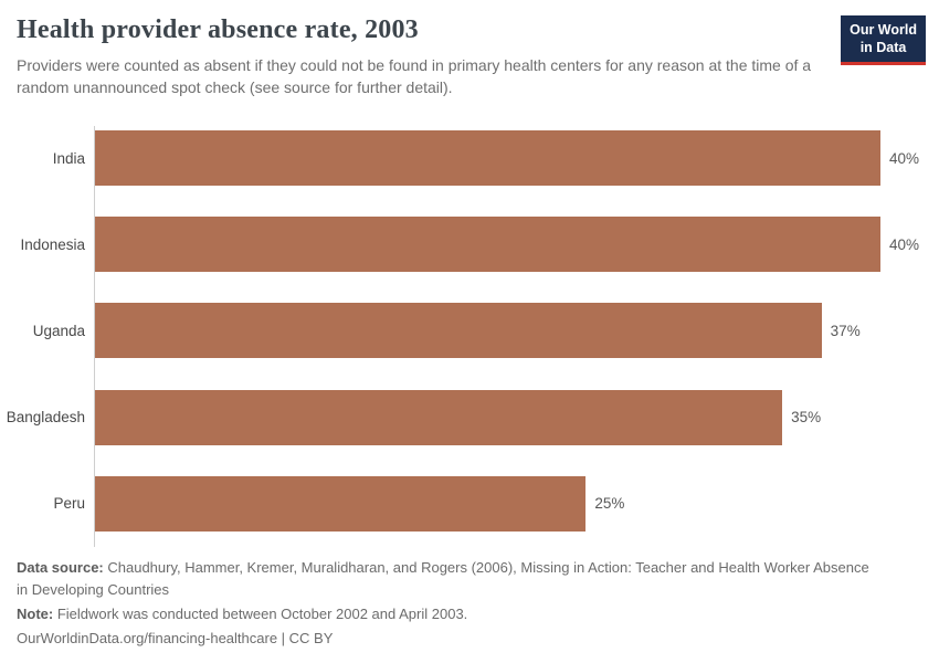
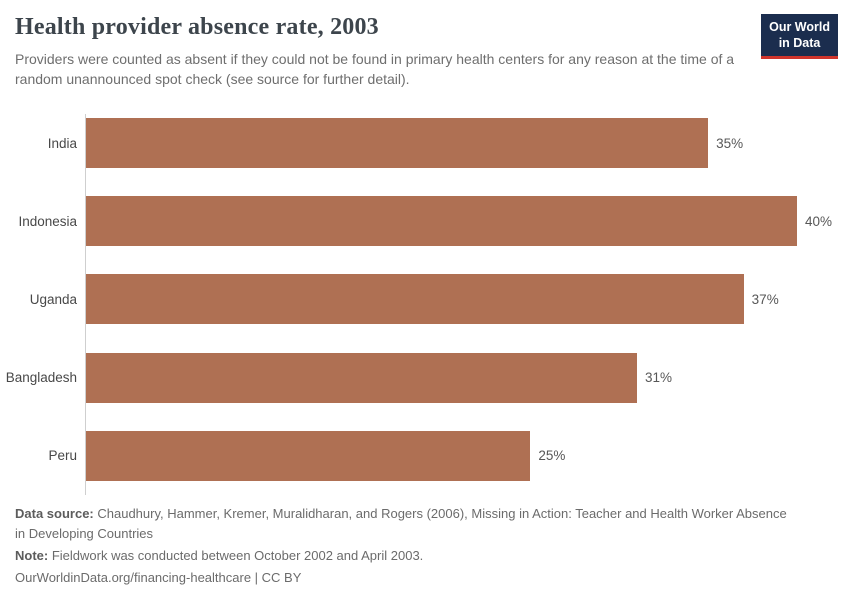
India: 40% -> 35%
Bangladesh: 35% -> 31%
